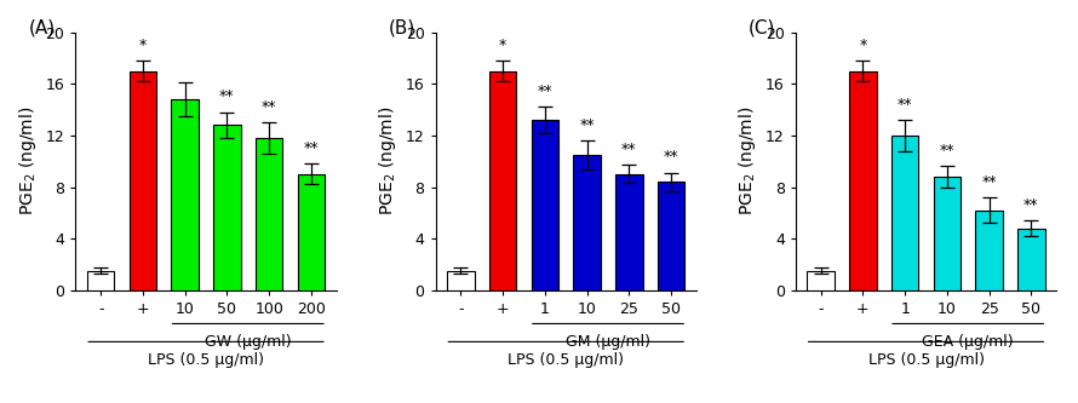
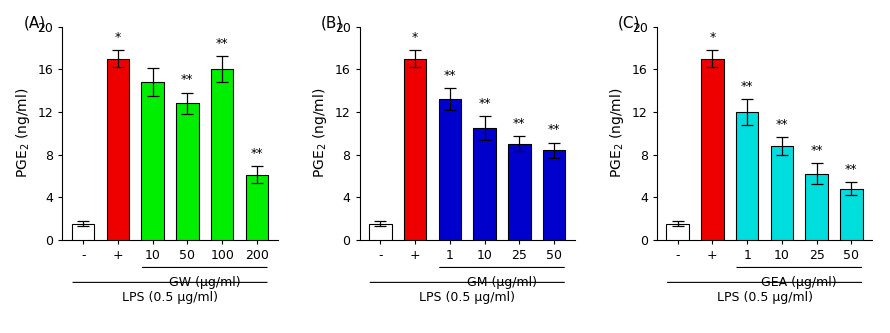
100: 11.8 -> 16.0
200: 9.0 -> 6.1
